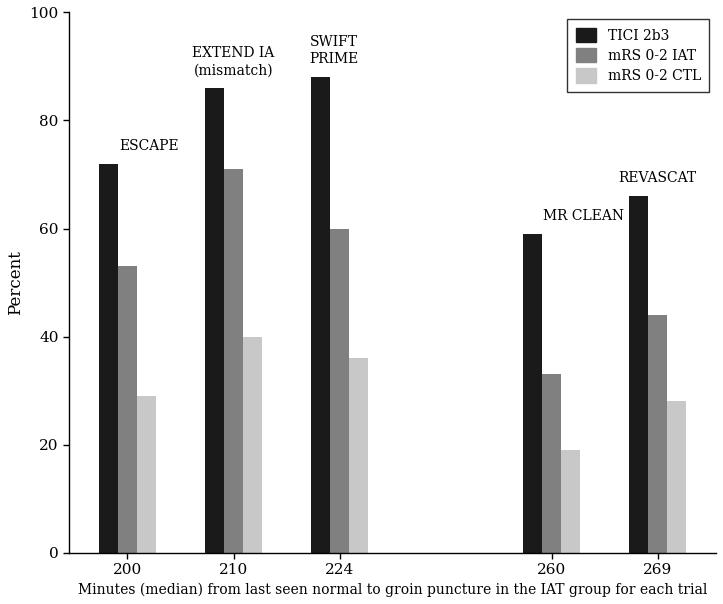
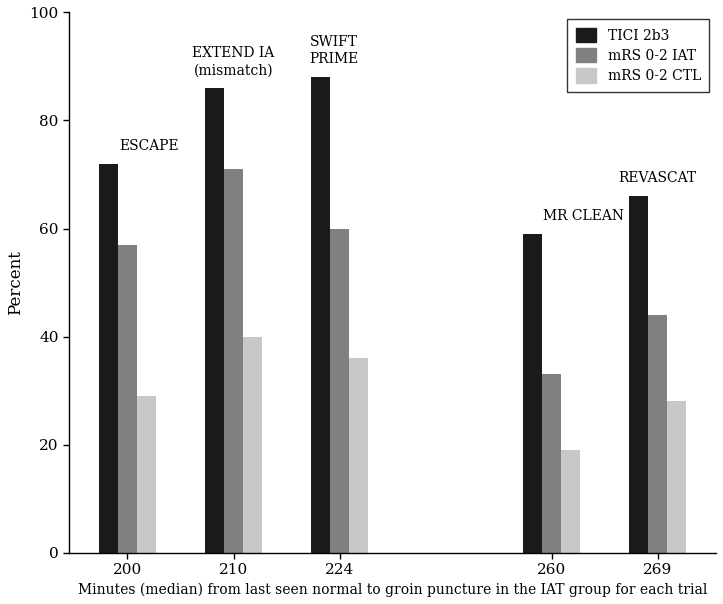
mRS 0-2 IAT/200: 53 -> 57
